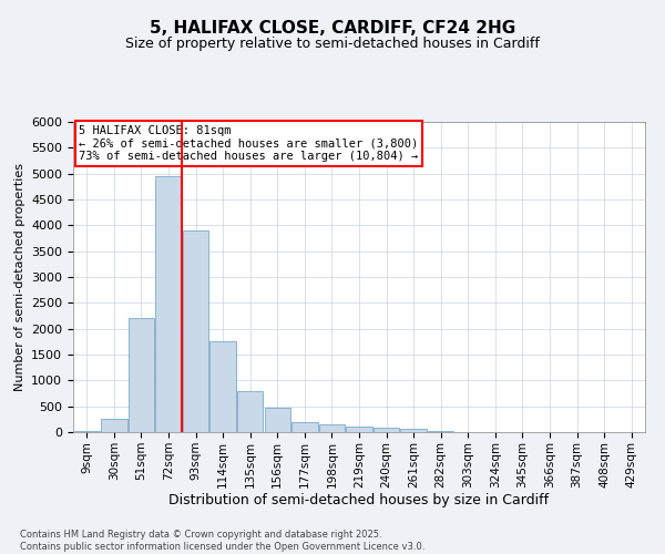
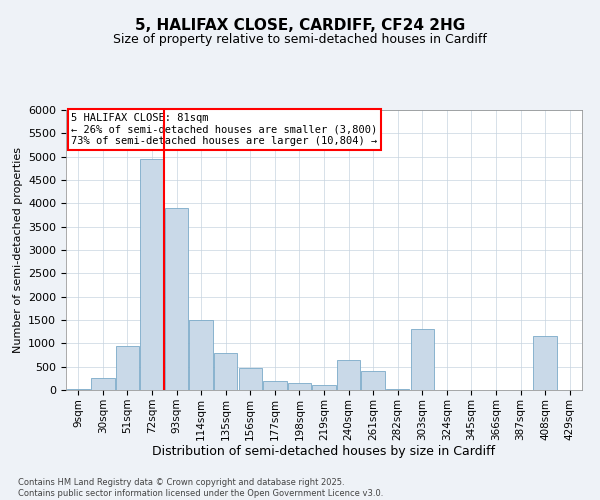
51sqm: 2200 -> 950
114sqm: 1750 -> 1500
240sqm: 80 -> 650
261sqm: 60 -> 400
303sqm: 10 -> 1300
408sqm: 0 -> 1150
